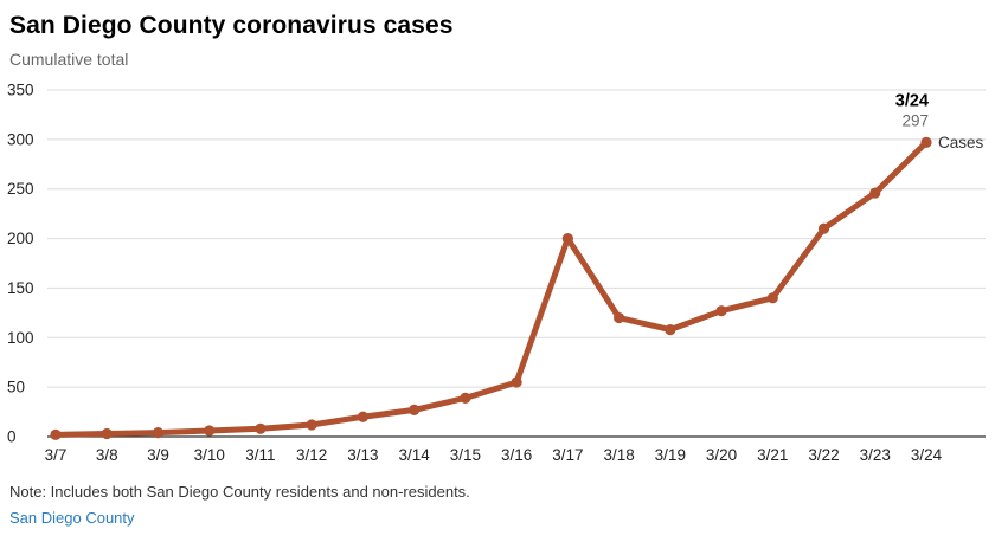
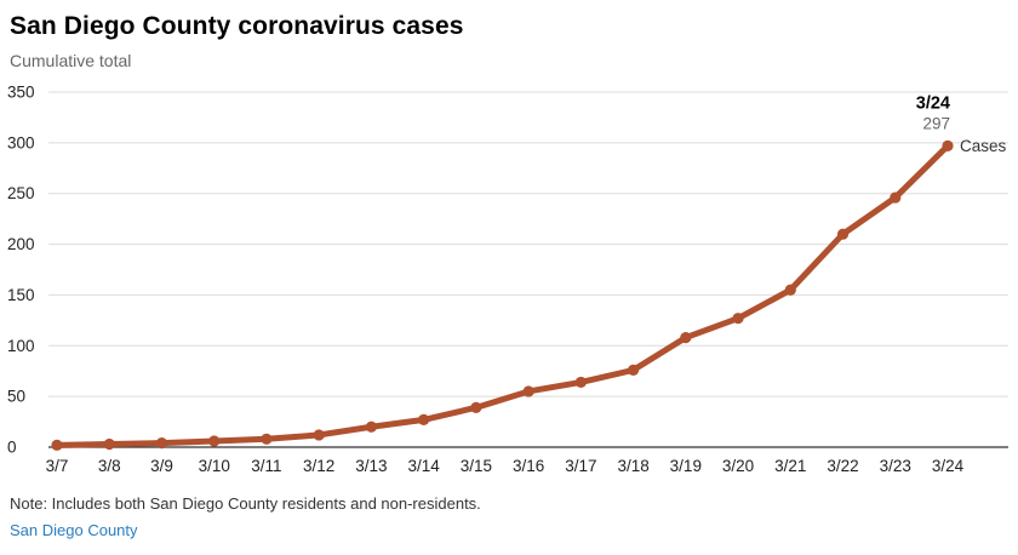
3/17: 200 -> 60
3/18: 120 -> 80
3/21: 140 -> 160
